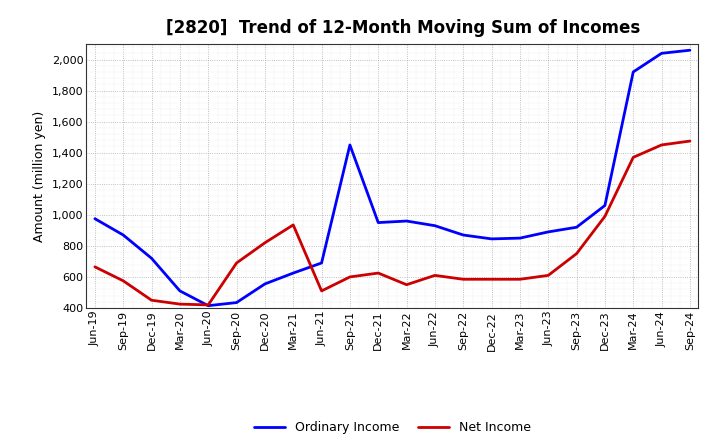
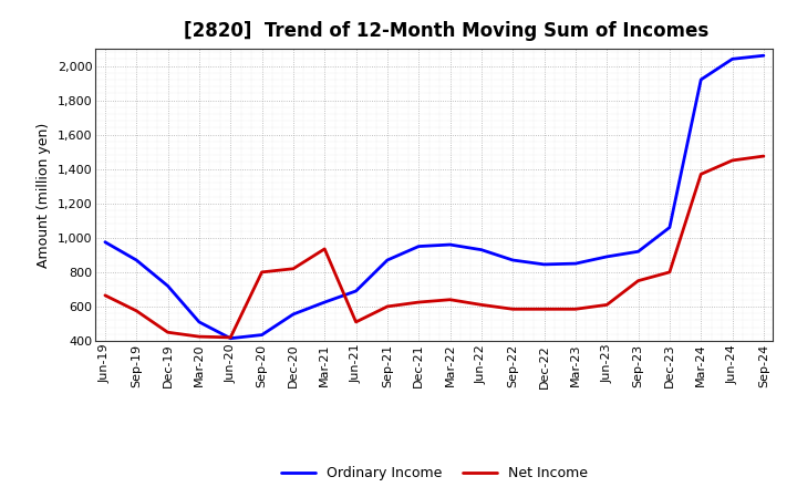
Net Income/Sep-20: 690 -> 800
Ordinary Income/Sep-21: 1,450 -> 870
Net Income/Mar-22: 550 -> 640
Net Income/Dec-23: 990 -> 800
